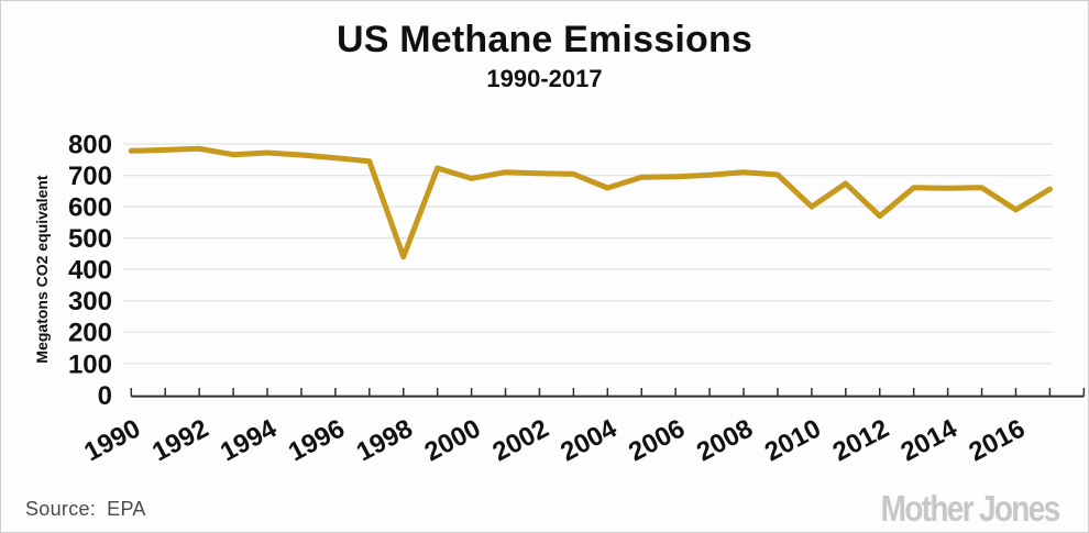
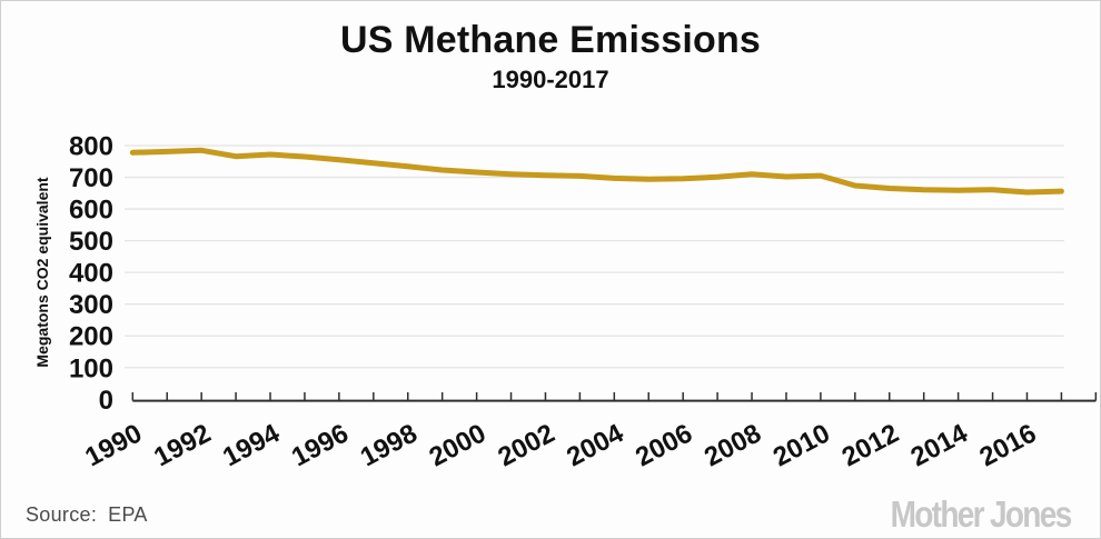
1998: 440 -> 730
2000: 690 -> 720
2004: 660 -> 700
2010: 600 -> 700
2012: 570 -> 660
2016: 590 -> 650
